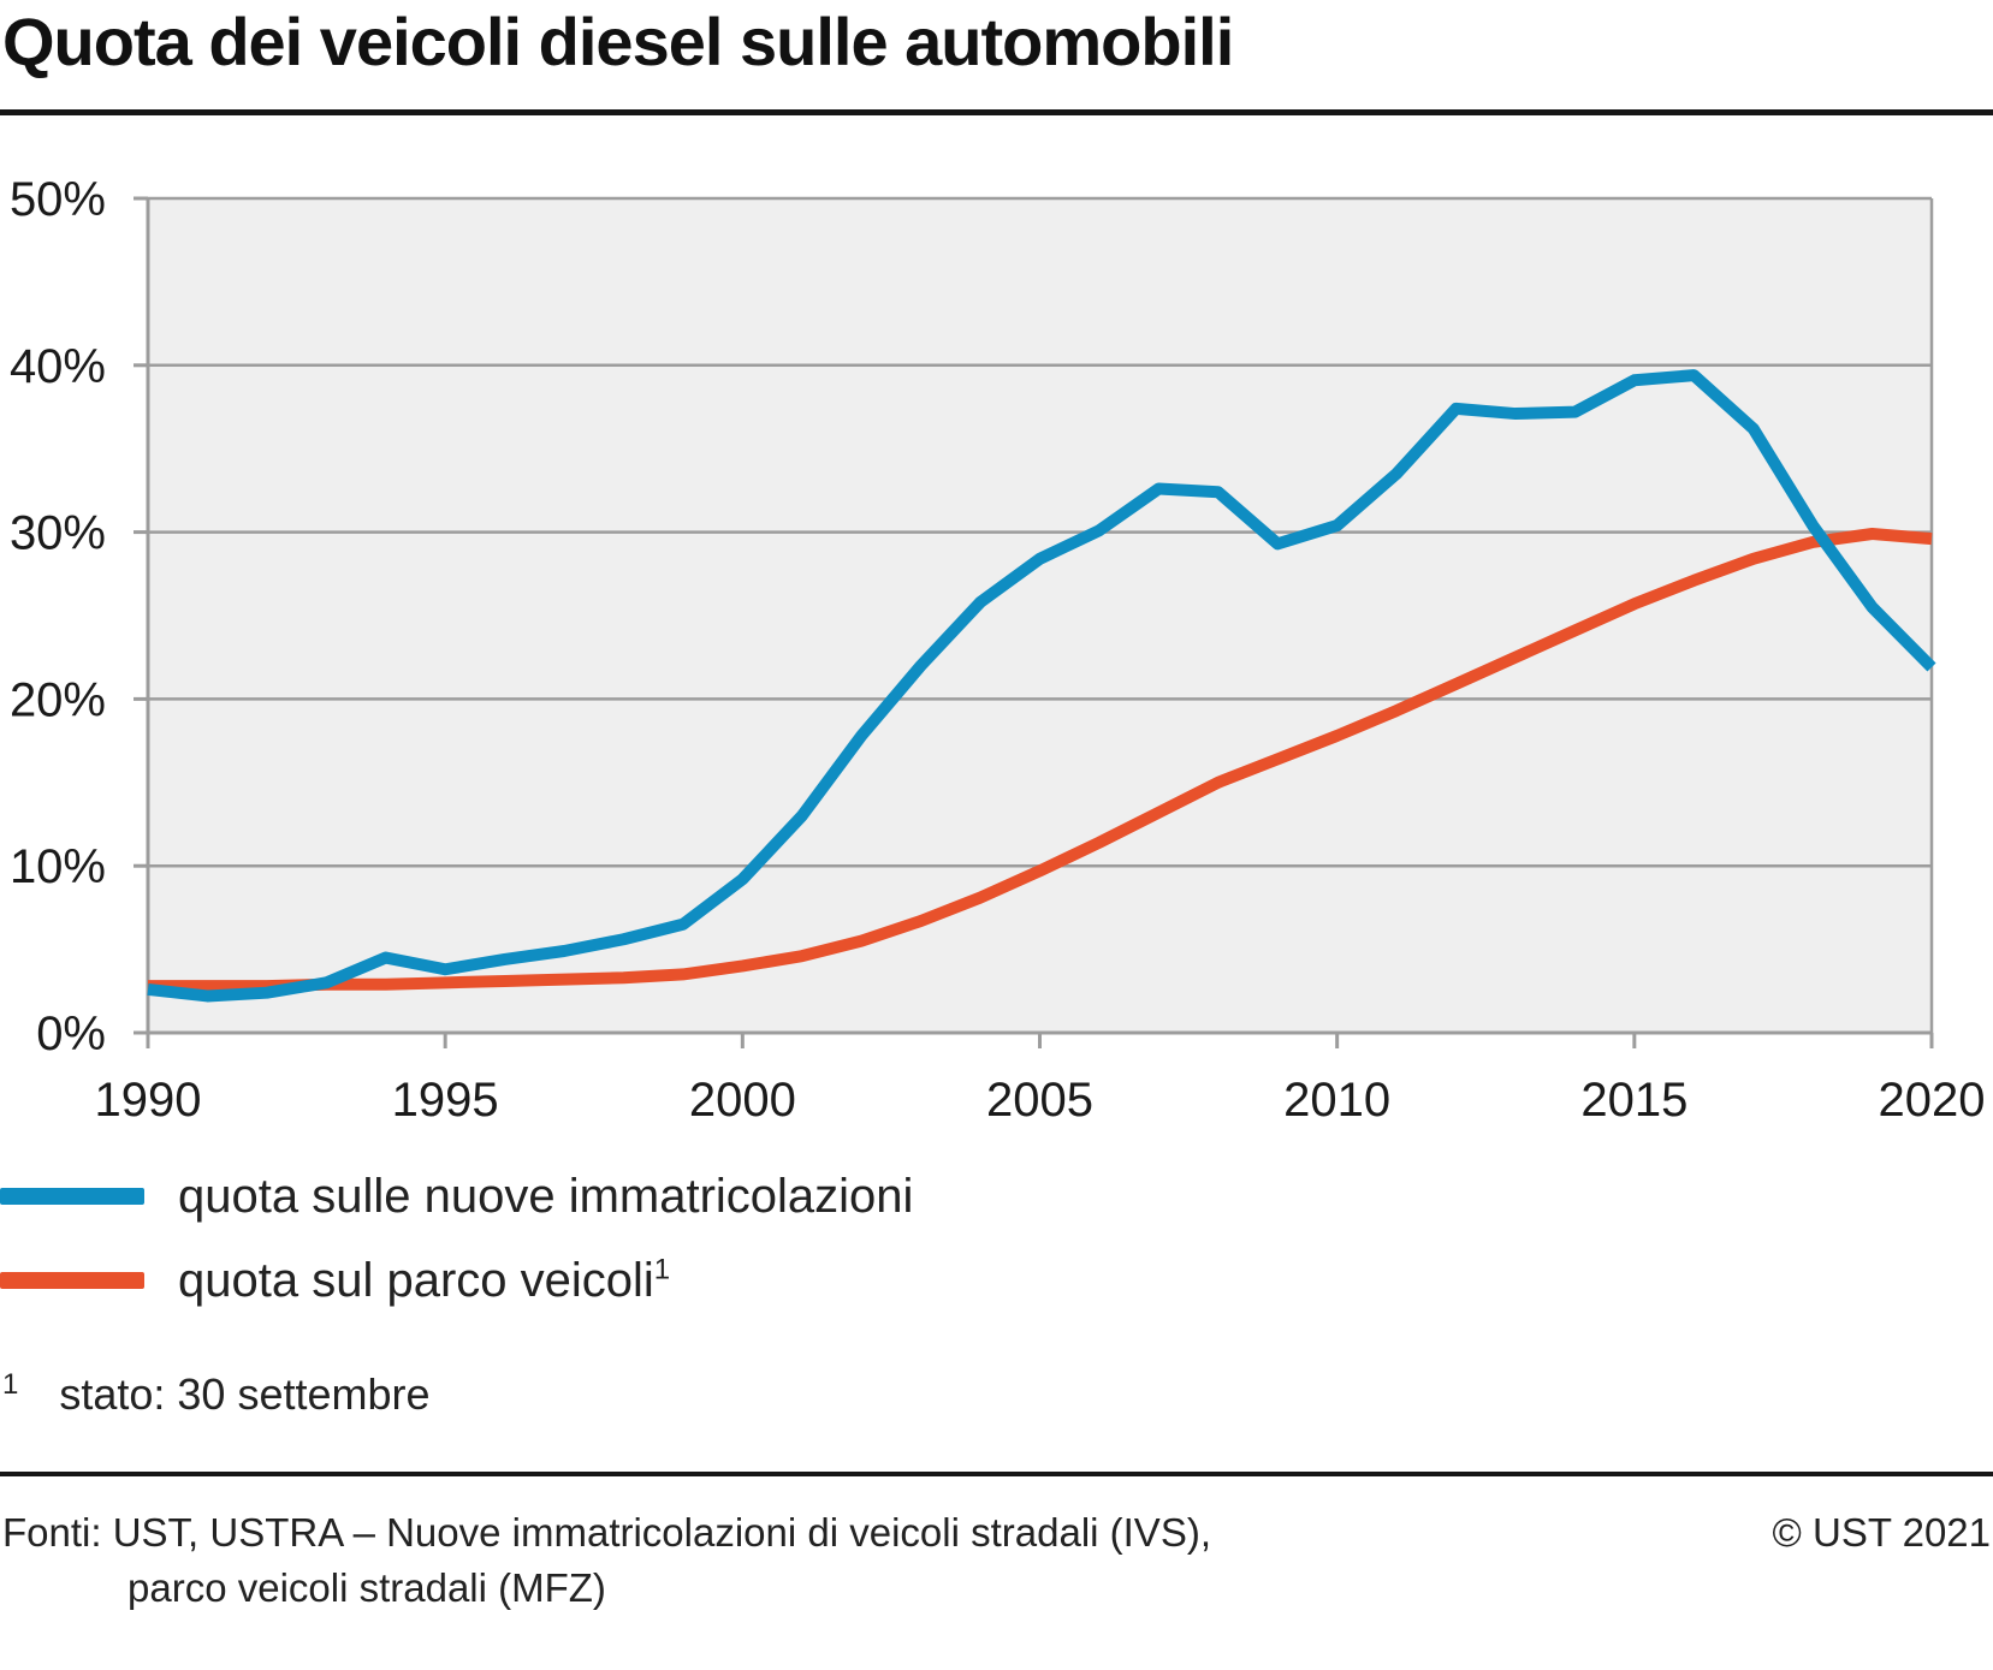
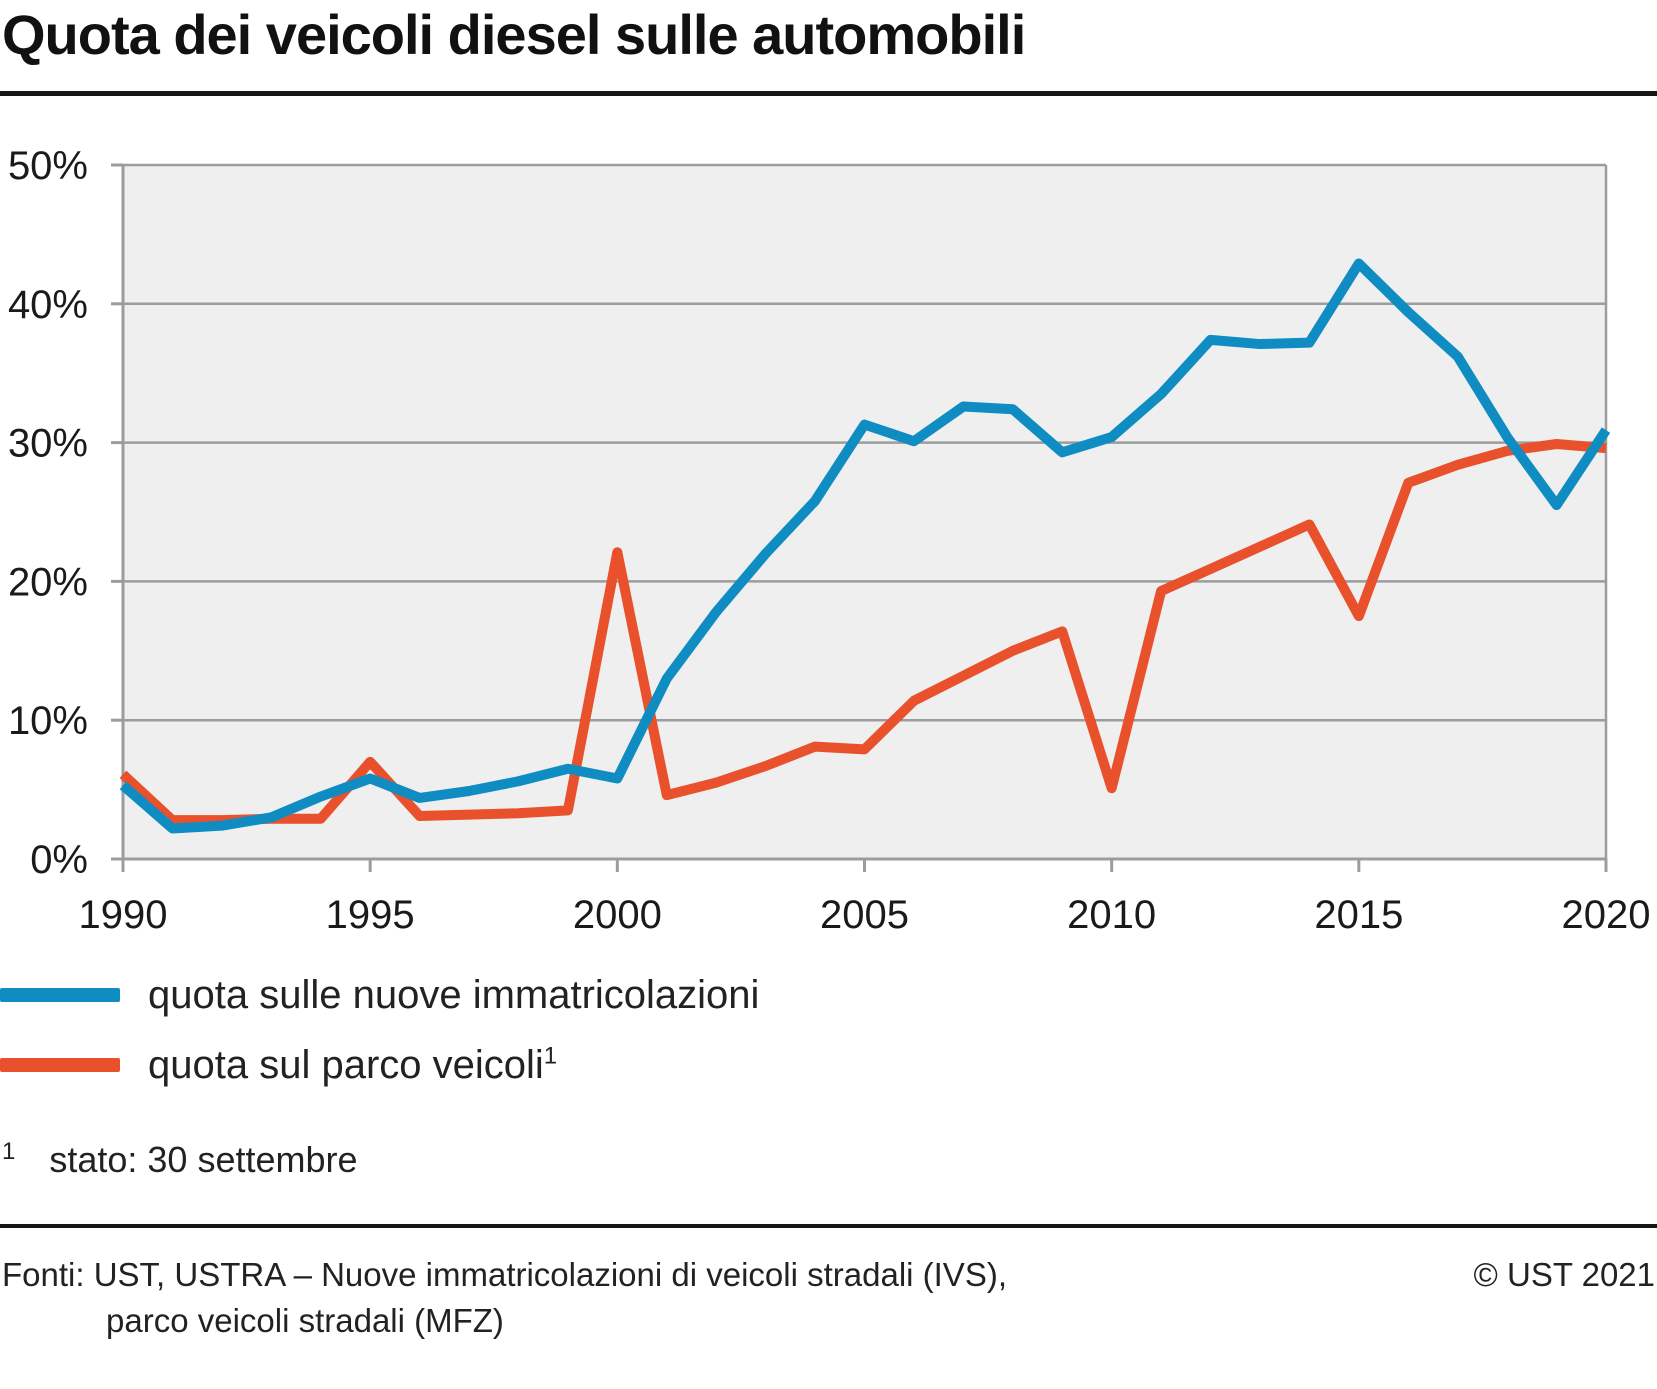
quota sulle nuove immatricolazioni/1990: 2.6% -> 5.3%
quota sul parco veicoli/1990: 2.8% -> 6.1%
quota sulle nuove immatricolazioni/1995: 3.8% -> 5.8%
quota sul parco veicoli/1995: 3.0% -> 7.0%
quota sulle nuove immatricolazioni/2000: 9.2% -> 5.8%
quota sul parco veicoli/2000: 4.0% -> 22.1%
quota sulle nuove immatricolazioni/2005: 28.4% -> 31.3%
quota sul parco veicoli/2005: 9.7% -> 7.9%
quota sul parco veicoli/2010: 17.8% -> 5.1%
quota sulle nuove immatricolazioni/2015: 39.1% -> 42.9%
quota sul parco veicoli/2015: 25.7% -> 17.5%
quota sulle nuove immatricolazioni/2020: 21.9% -> 30.9%
